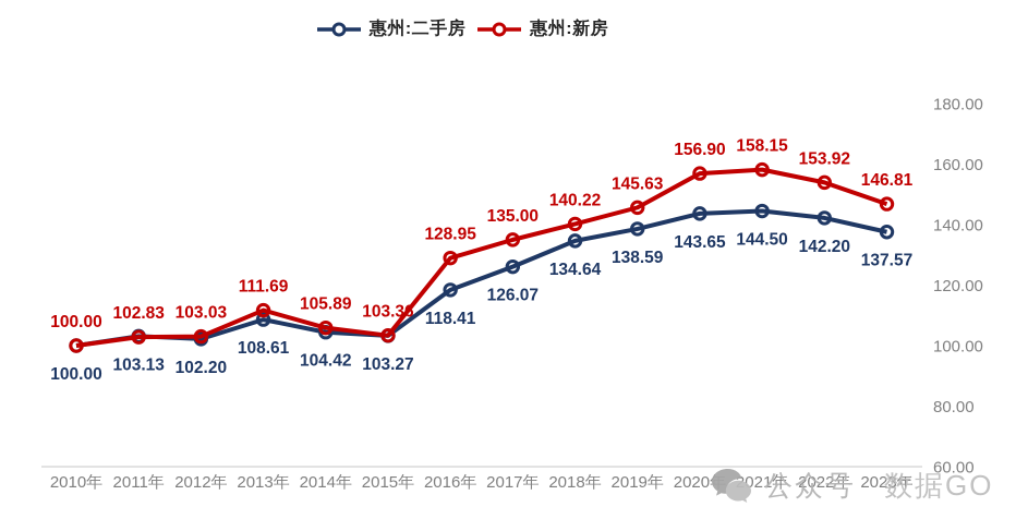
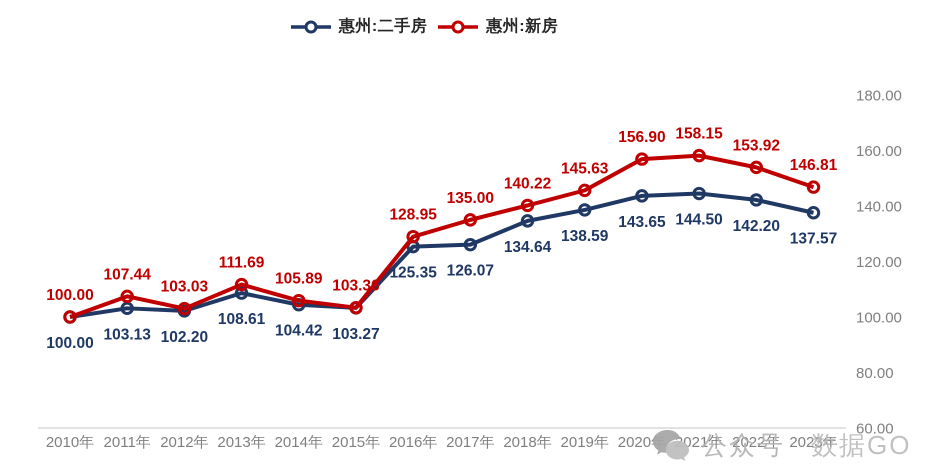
惠州:新房/2011年: 102.83 -> 107.44
惠州:二手房/2016年: 118.41 -> 125.35
